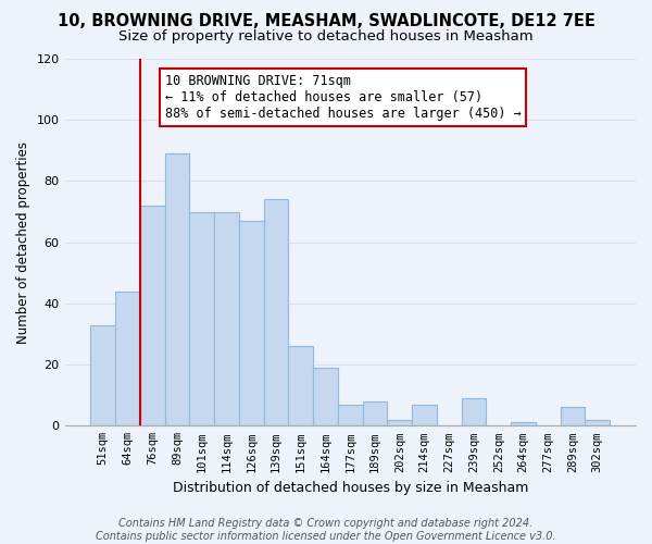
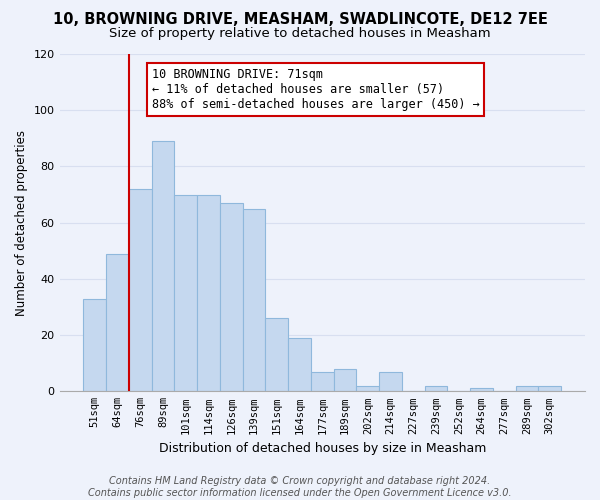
64sqm: 44 -> 49
139sqm: 74 -> 65
239sqm: 9 -> 2
289sqm: 6 -> 2
